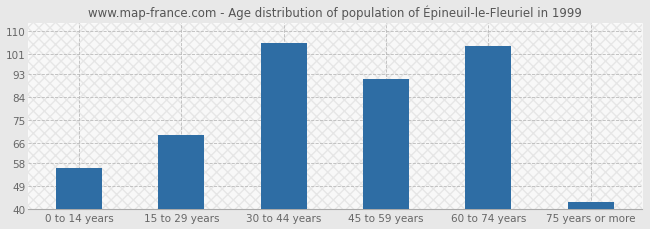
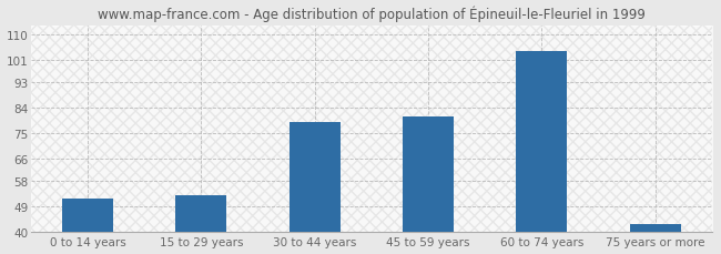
0 to 14 years: 56 -> 52
15 to 29 years: 69 -> 53
30 to 44 years: 105 -> 79
45 to 59 years: 91 -> 81
